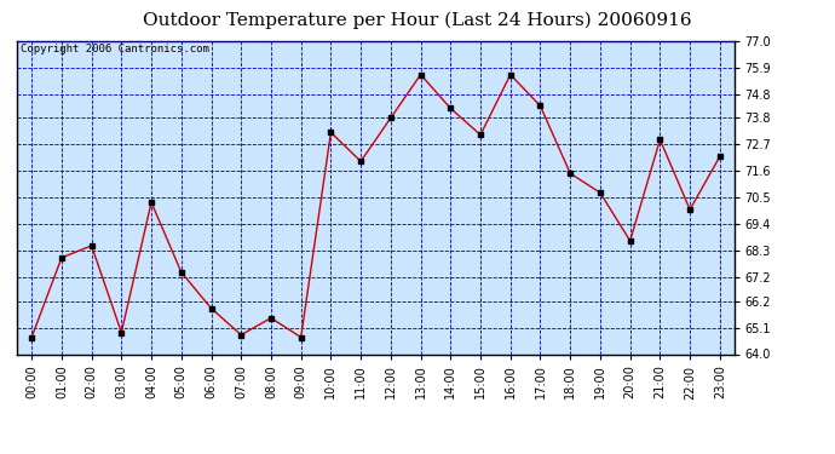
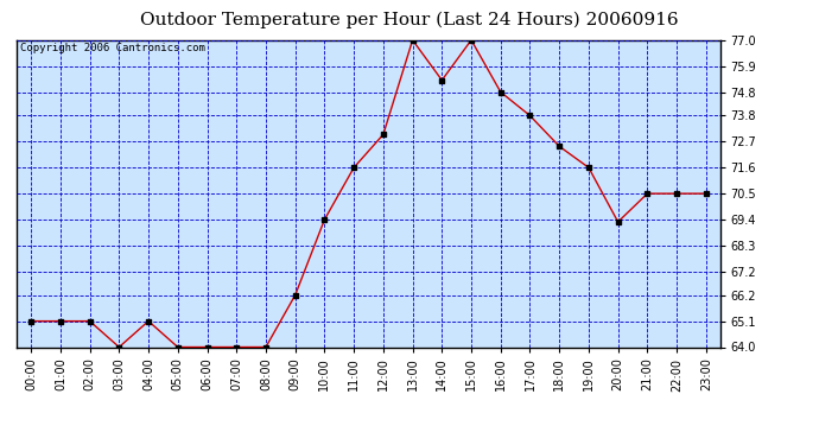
00:00: 64.7 -> 65.1
01:00: 68.0 -> 65.1
02:00: 68.5 -> 65.1
03:00: 64.9 -> 64.0
04:00: 70.3 -> 65.1
05:00: 67.4 -> 64.0
06:00: 65.9 -> 64.0
07:00: 64.8 -> 64.0
08:00: 65.5 -> 64.0
09:00: 64.7 -> 66.2
10:00: 73.2 -> 69.4
11:00: 72.0 -> 71.6
12:00: 73.8 -> 73.0
13:00: 75.6 -> 77.0
14:00: 74.2 -> 75.3
15:00: 73.1 -> 77.0
16:00: 75.6 -> 74.8
17:00: 74.3 -> 73.8
18:00: 71.5 -> 72.5
19:00: 70.7 -> 71.6
20:00: 68.7 -> 69.3
21:00: 72.9 -> 70.5
22:00: 70.0 -> 70.5
23:00: 72.2 -> 70.5
